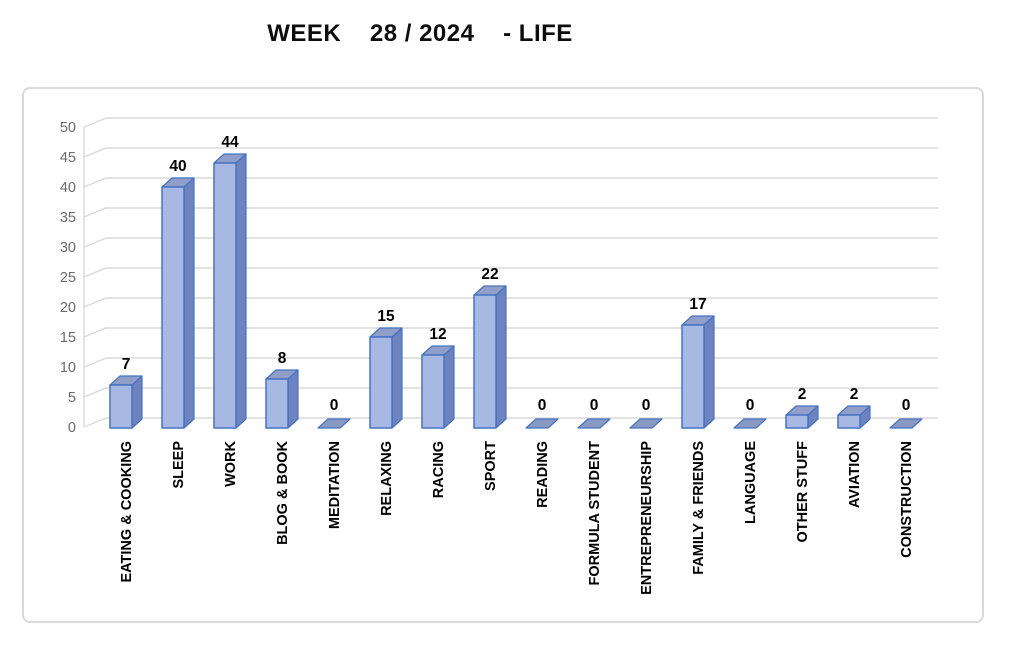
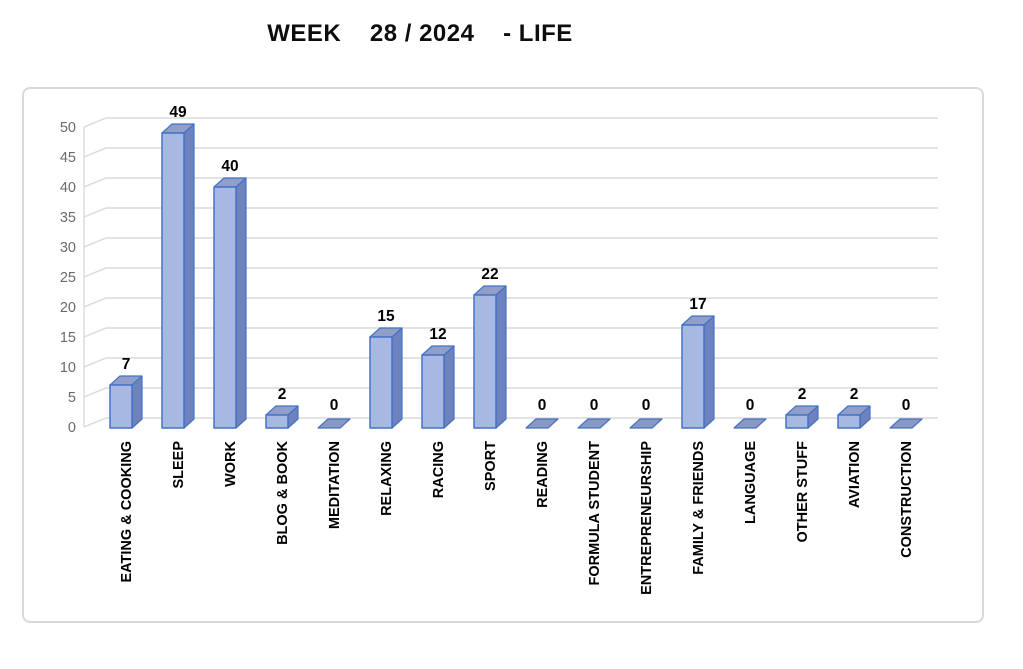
SLEEP: 40 -> 49
WORK: 44 -> 40
BLOG & BOOK: 8 -> 2
